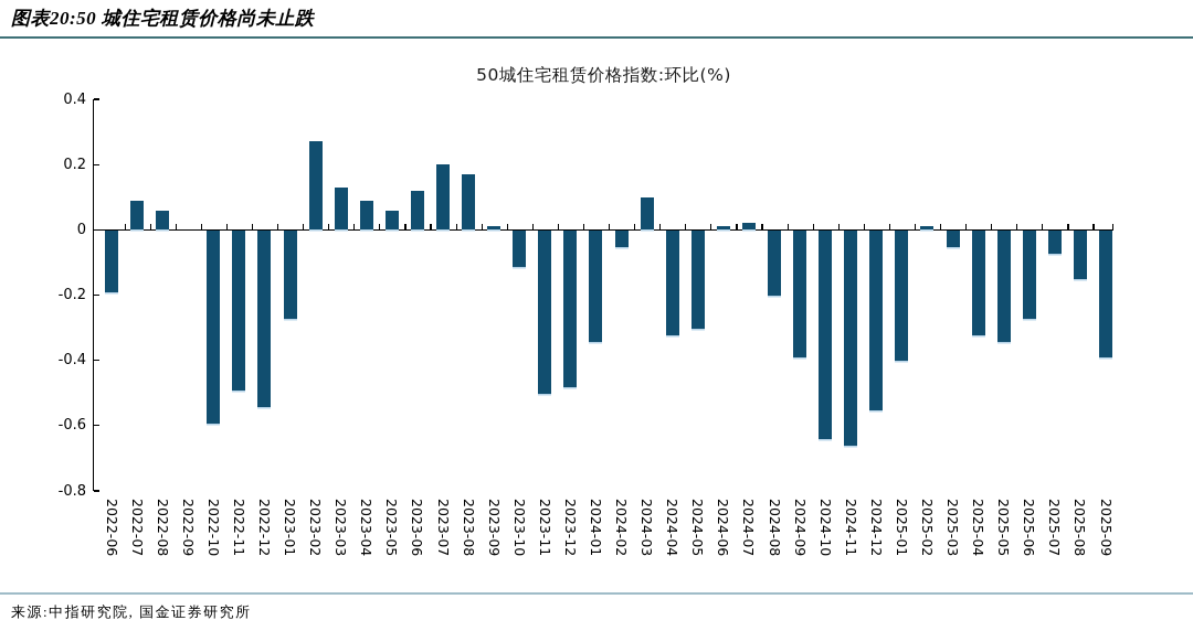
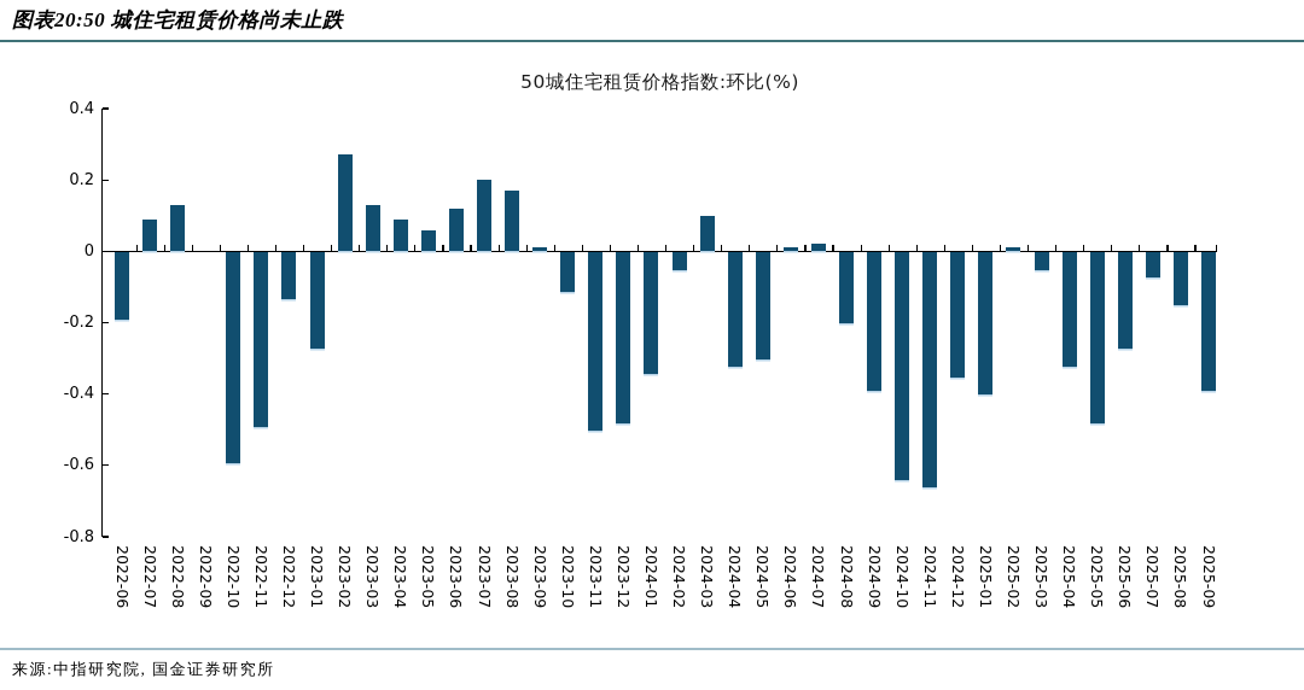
2022-08: 0.06 -> 0.13
2022-12: -0.54 -> -0.13
2024-12: -0.55 -> -0.35
2025-05: -0.34 -> -0.48
